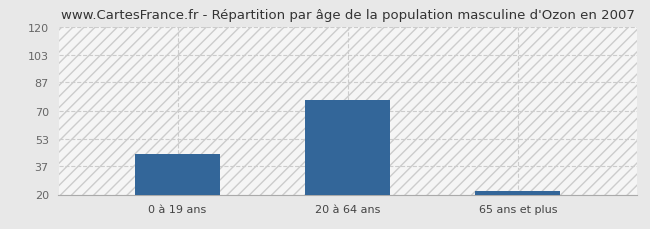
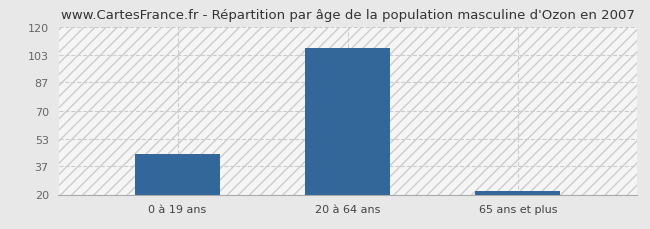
20 à 64 ans: 76 -> 107
